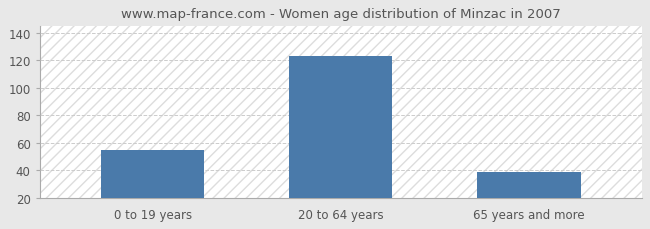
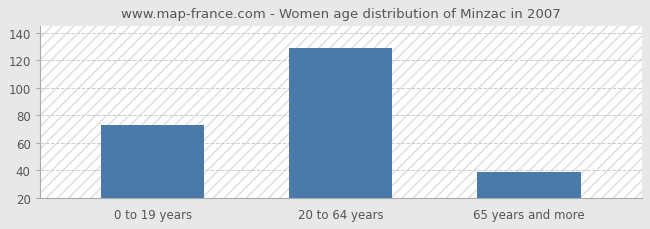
0 to 19 years: 55 -> 73
20 to 64 years: 123 -> 129
